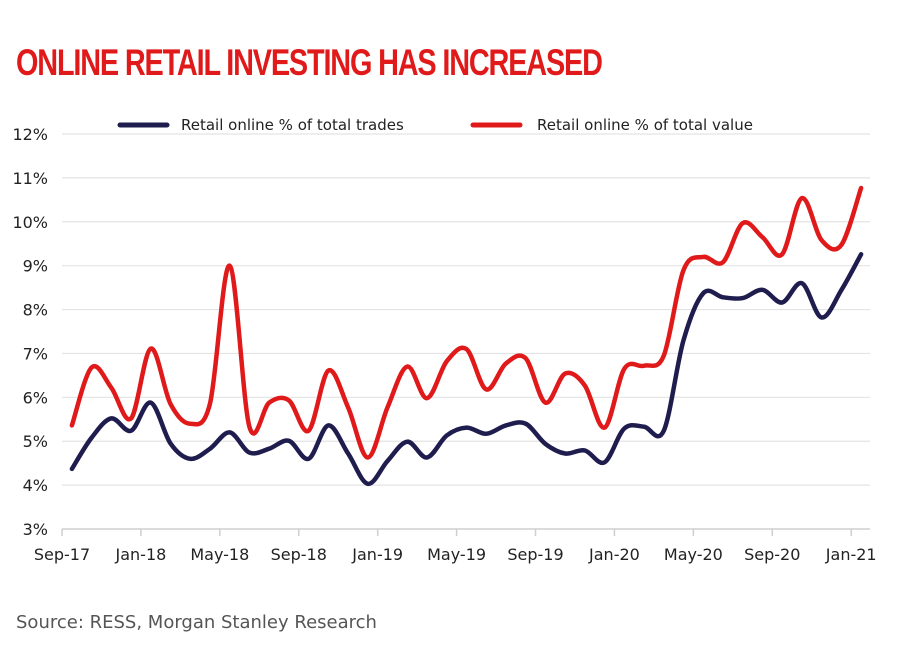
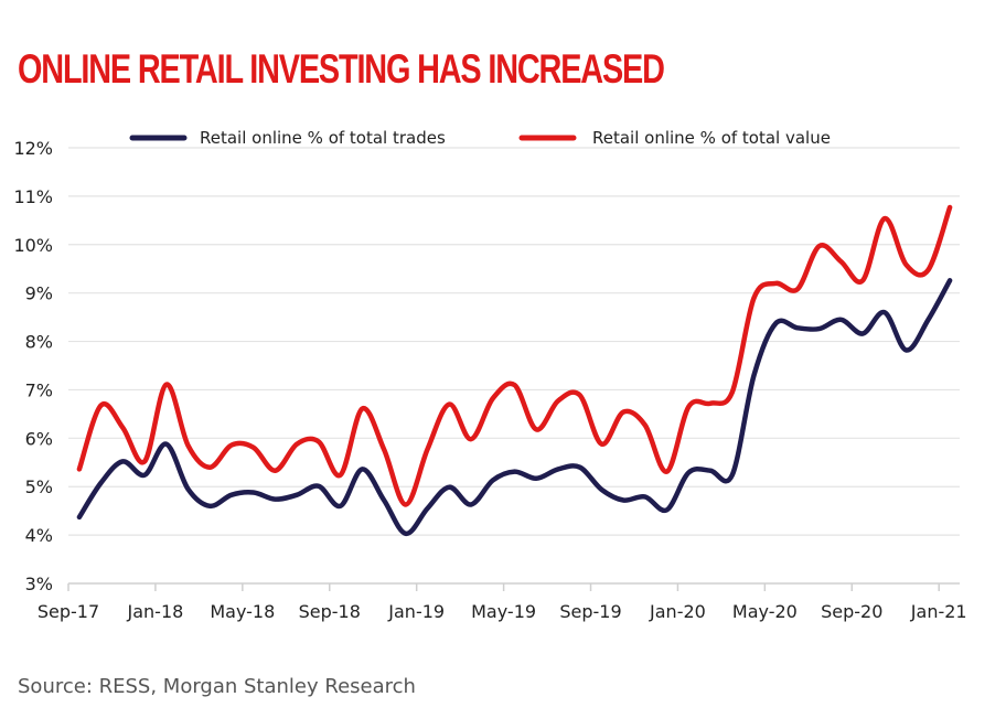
Retail online % of total trades/May-18: 5.2% -> 4.9%
Retail online % of total value/May-18: 9.0% -> 5.8%
